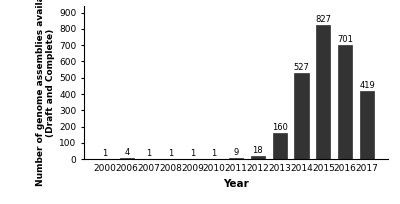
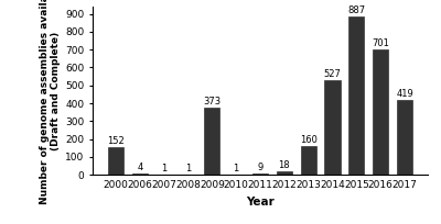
2000: 1 -> 152
2009: 1 -> 373
2015: 827 -> 887
